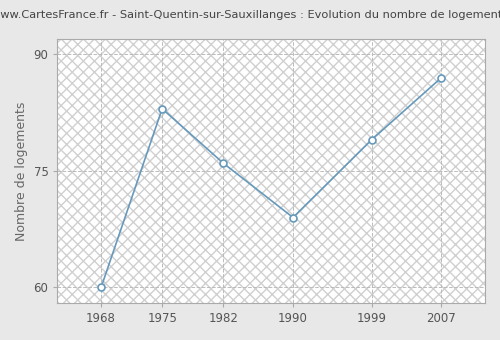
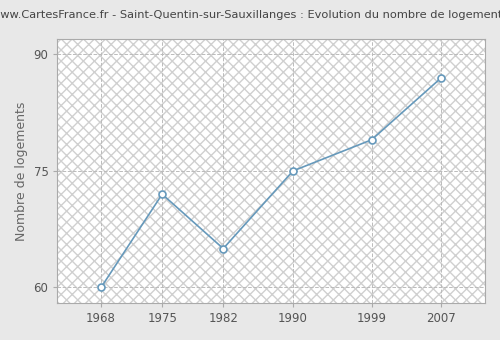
1975: 83 -> 72
1982: 76 -> 65
1990: 69 -> 75
